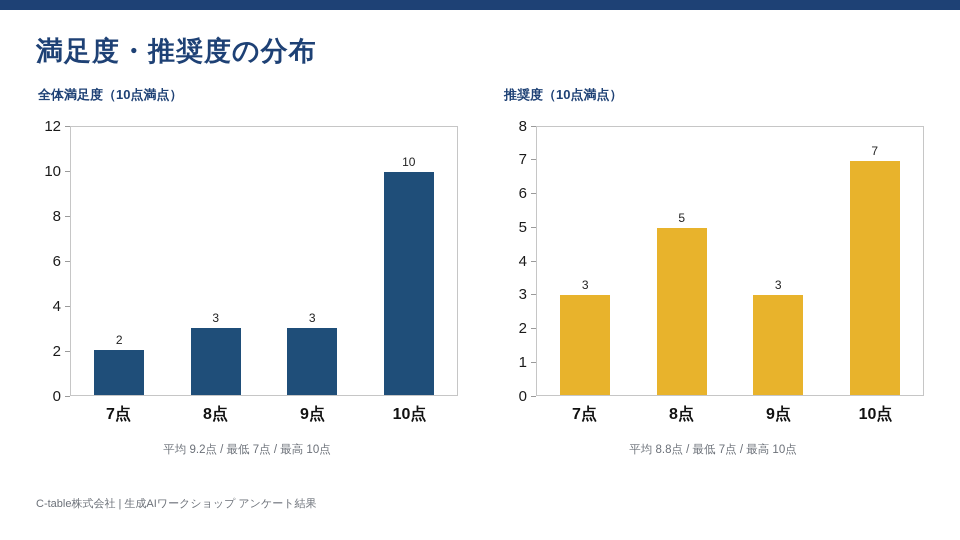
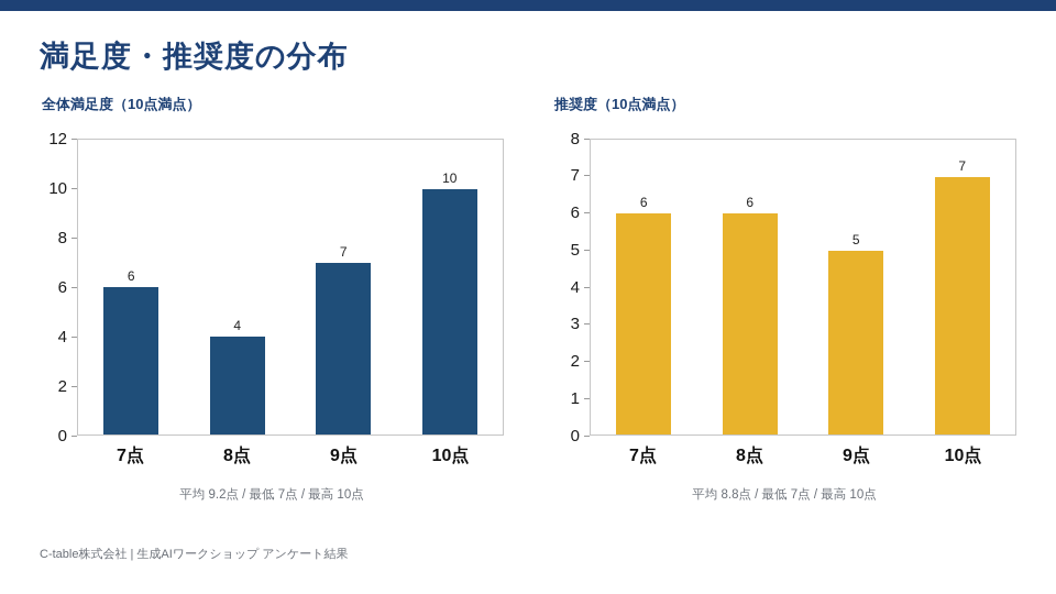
全体満足度（10点満点）/7点: 2 -> 6
全体満足度（10点満点）/8点: 3 -> 4
全体満足度（10点満点）/9点: 3 -> 7
推奨度（10点満点）/7点: 3 -> 6
推奨度（10点満点）/8点: 5 -> 6
推奨度（10点満点）/9点: 3 -> 5
